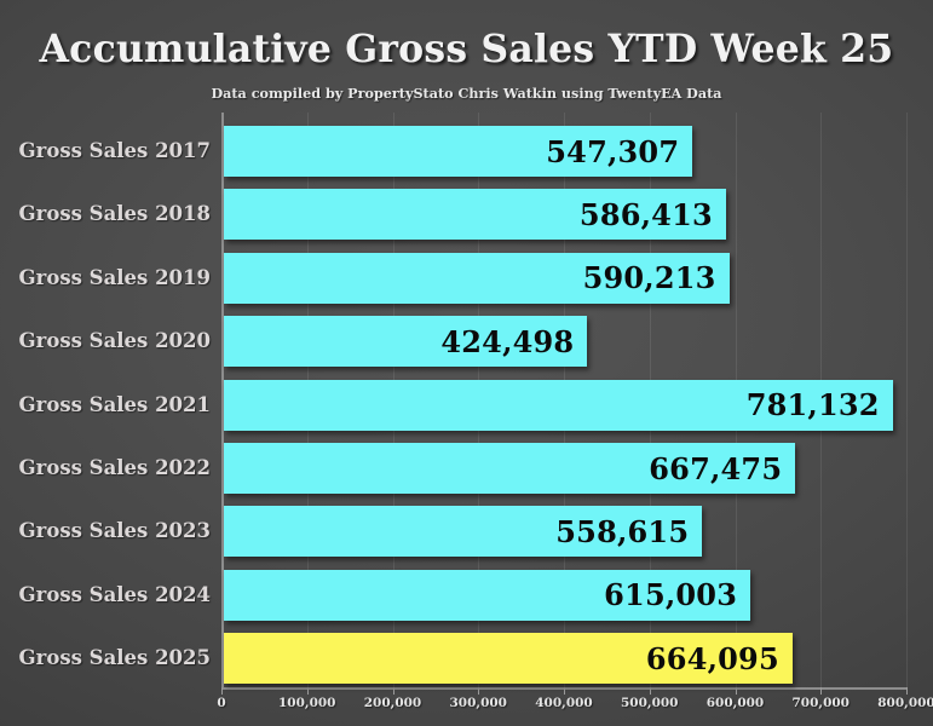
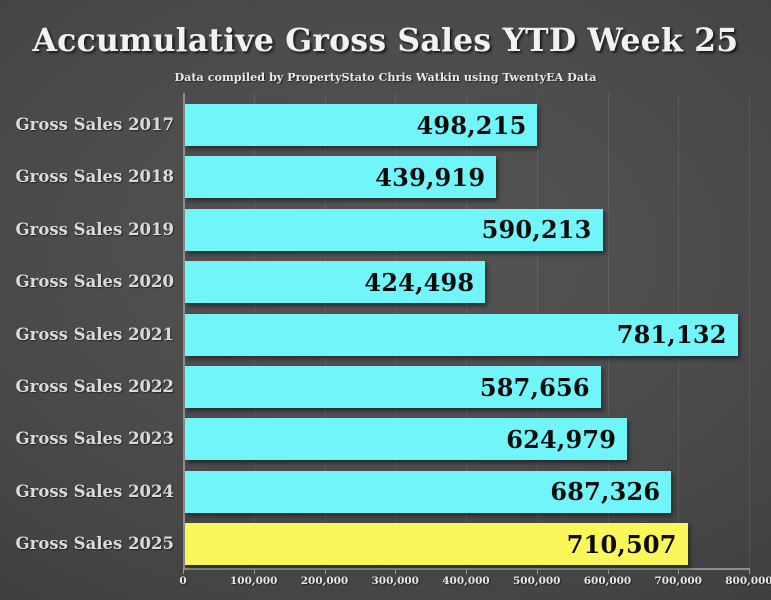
Gross Sales 2017: 547,307 -> 498,215
Gross Sales 2018: 586,413 -> 439,919
Gross Sales 2022: 667,475 -> 587,656
Gross Sales 2023: 558,615 -> 624,979
Gross Sales 2024: 615,003 -> 687,326
Gross Sales 2025: 664,095 -> 710,507
